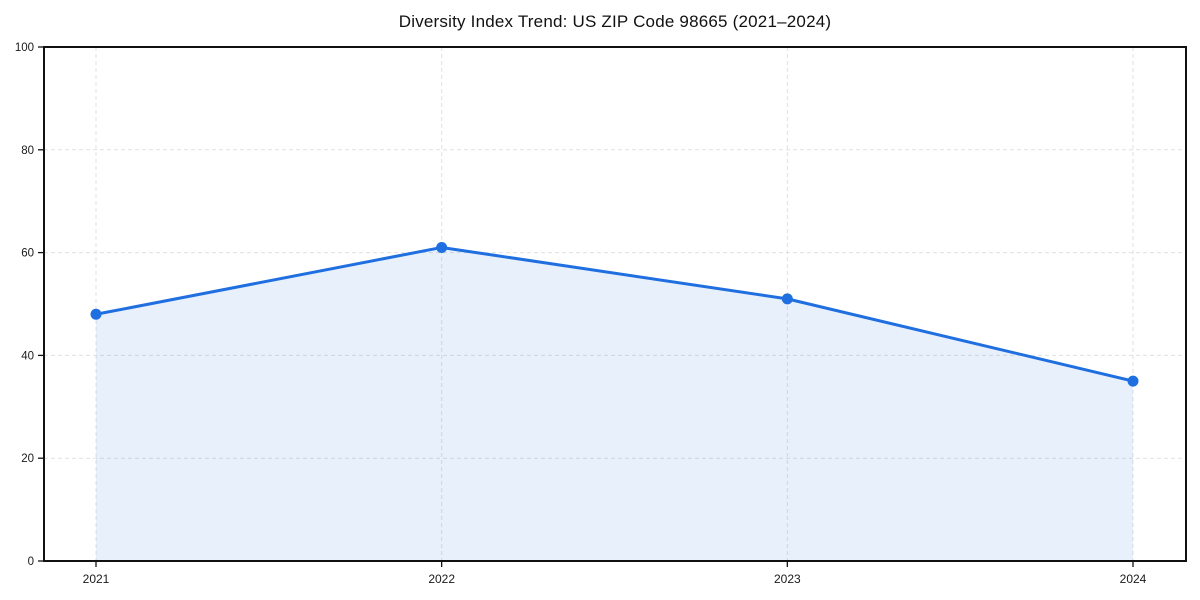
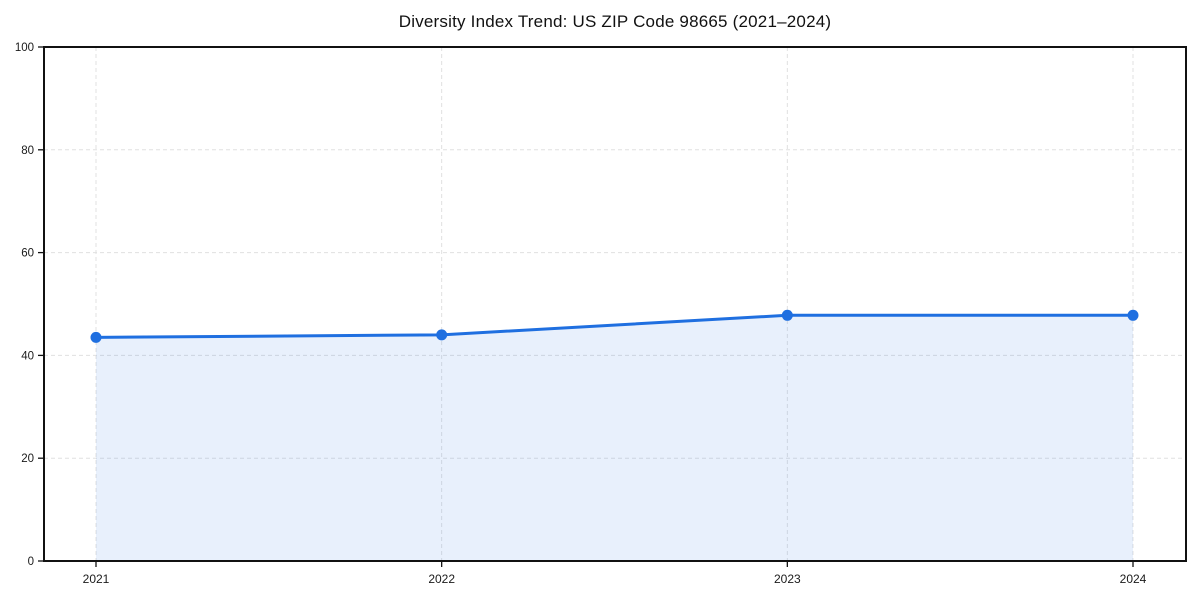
2021: 48 -> 44
2022: 61 -> 44
2023: 51 -> 48
2024: 35 -> 48
